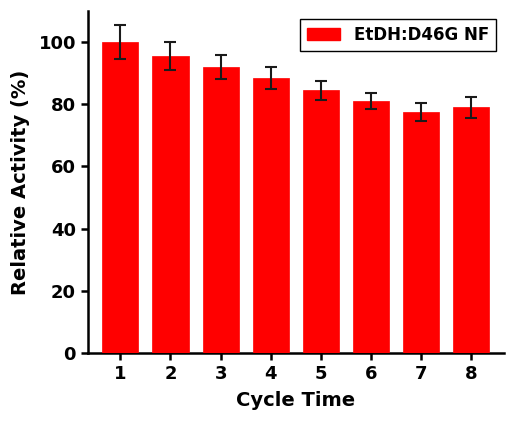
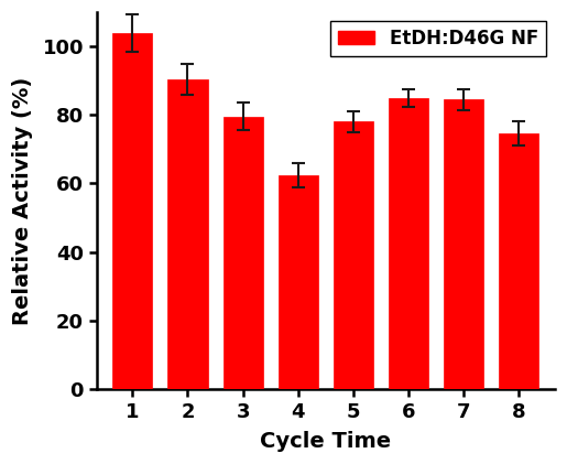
1: 100.0 -> 104.0
2: 95.5 -> 90.5
3: 92.0 -> 79.5
4: 88.5 -> 62.5
5: 84.5 -> 78.0
6: 81.0 -> 85.0
7: 77.5 -> 84.5
8: 79.0 -> 74.5
